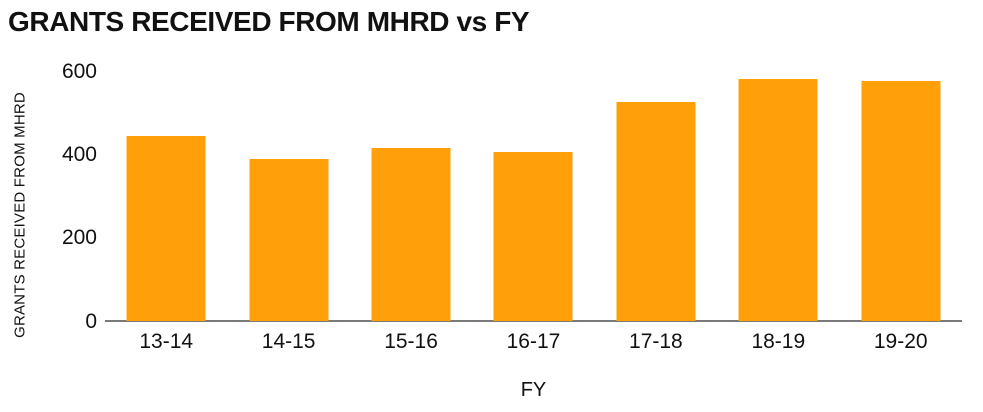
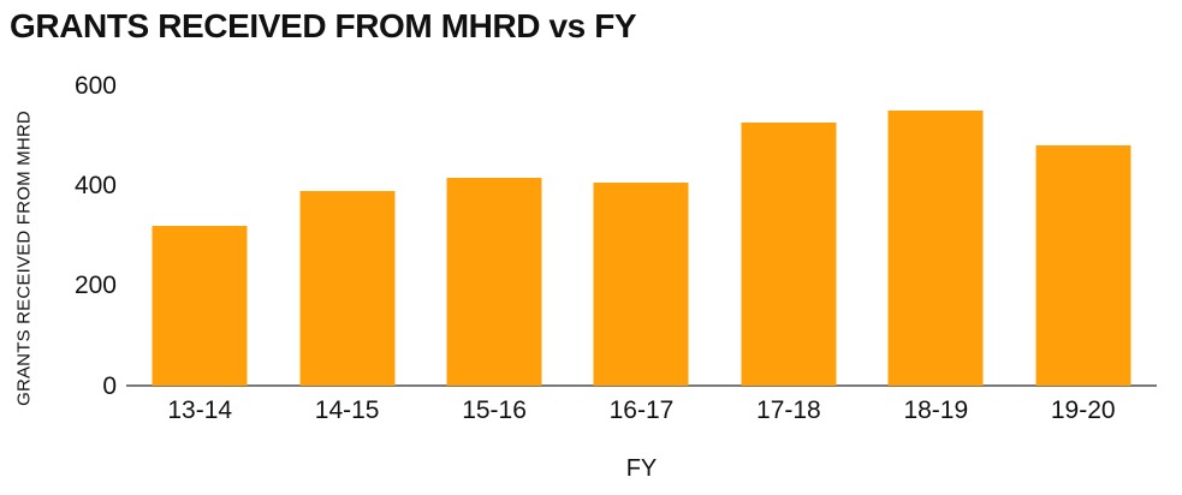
13-14: 440 -> 320
18-19: 580 -> 550
19-20: 580 -> 480
